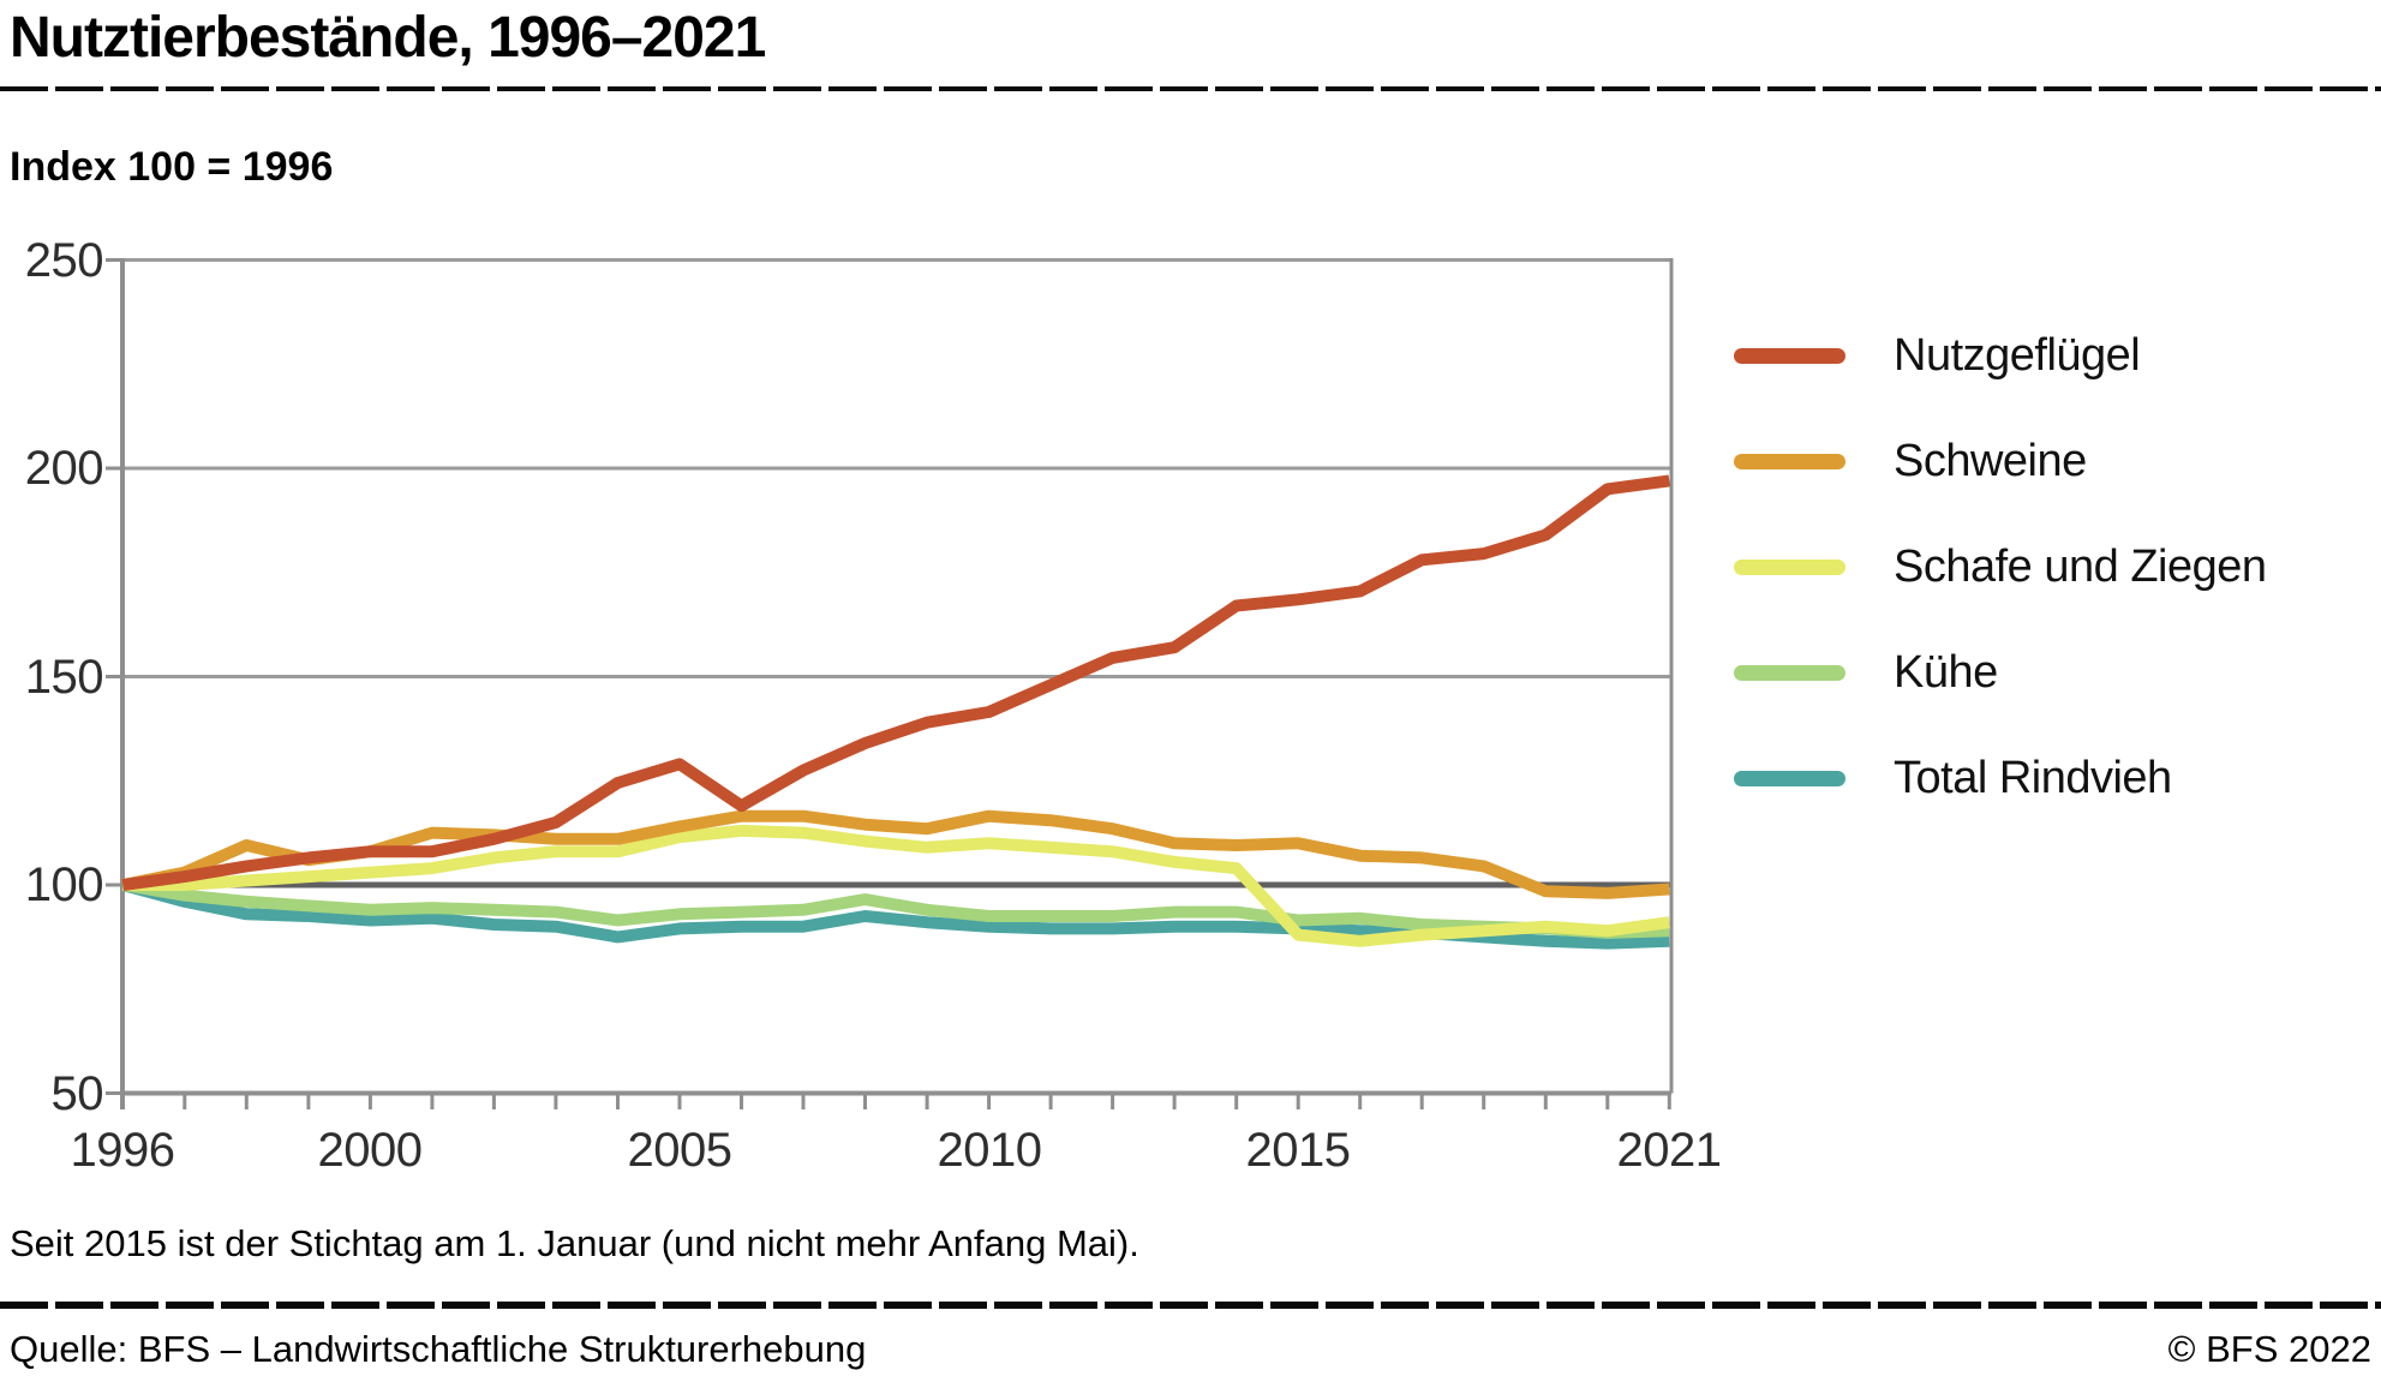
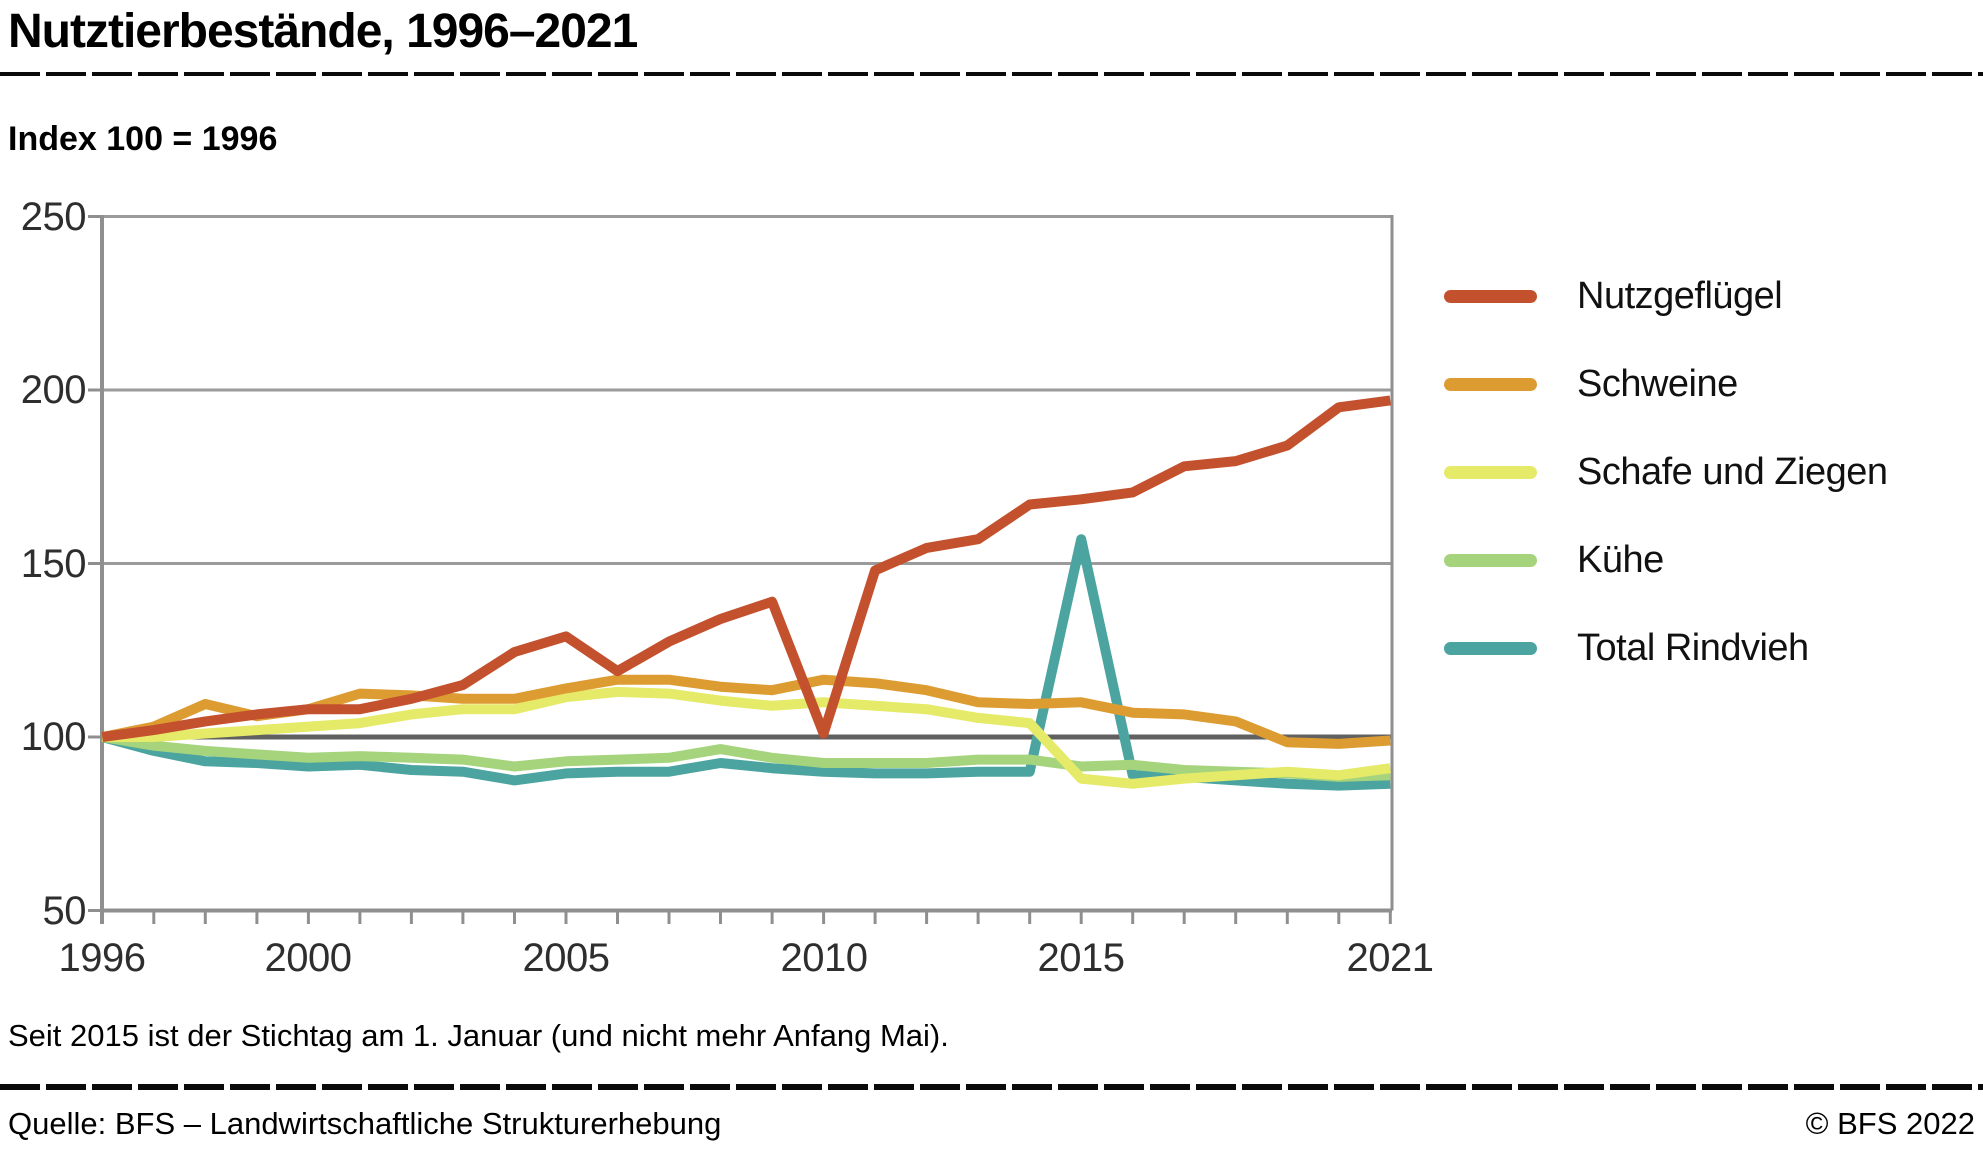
Nutzgeflügel/2010: 142 -> 101
Total Rindvieh/2015: 90 -> 157
